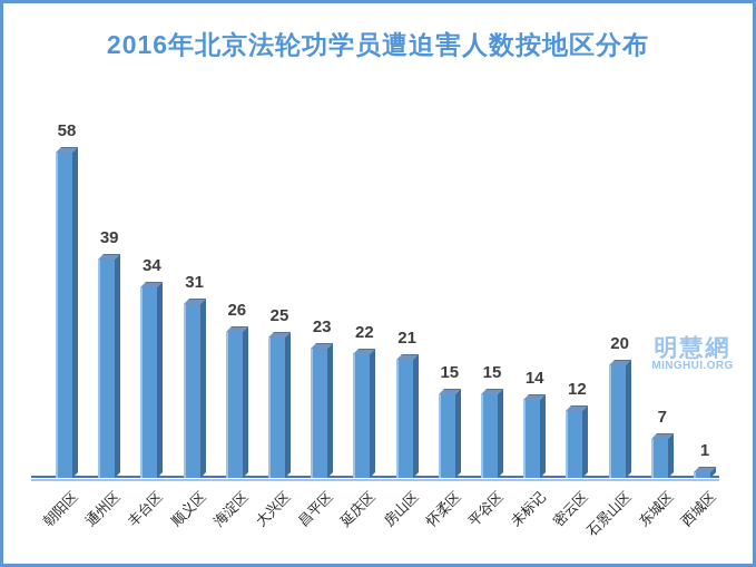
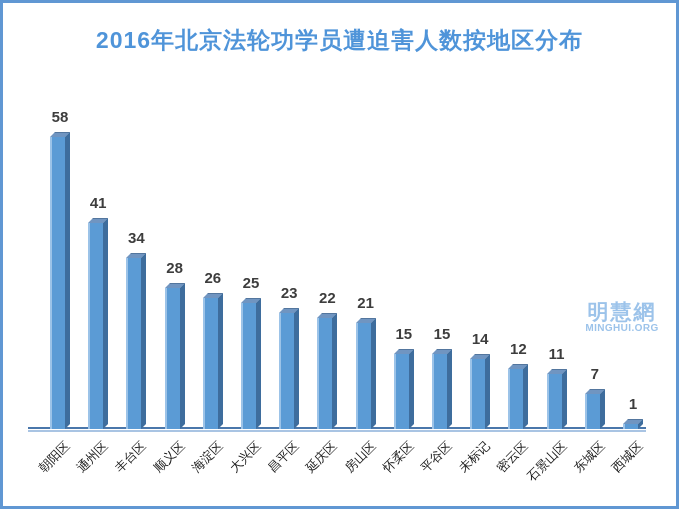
通州区: 39 -> 41
顺义区: 31 -> 28
石景山区: 20 -> 11
